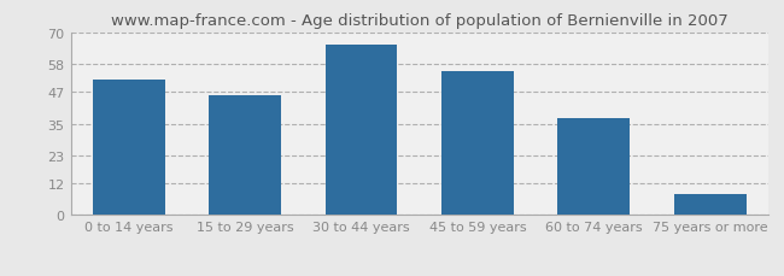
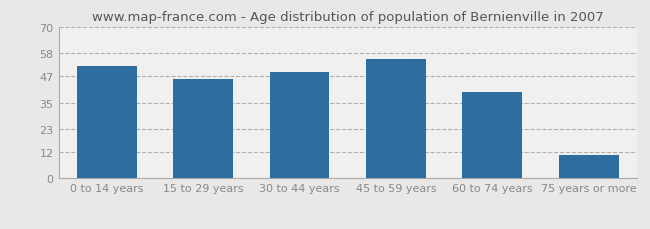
30 to 44 years: 65 -> 49
60 to 74 years: 37 -> 40
75 years or more: 8 -> 11
